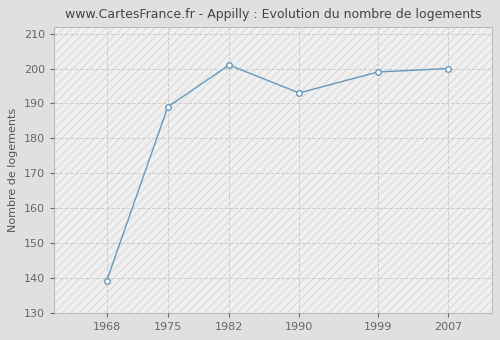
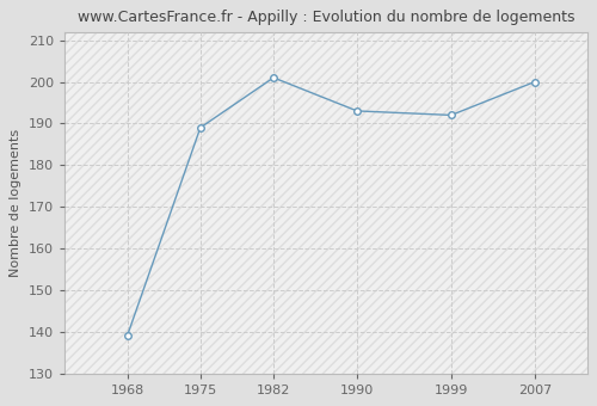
1999: 199 -> 192
